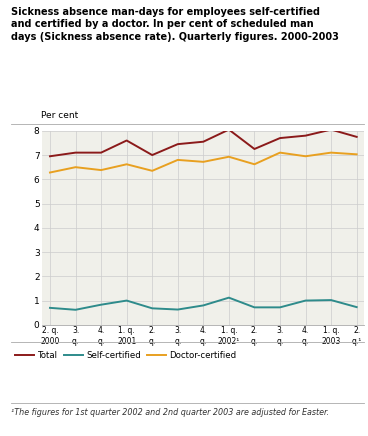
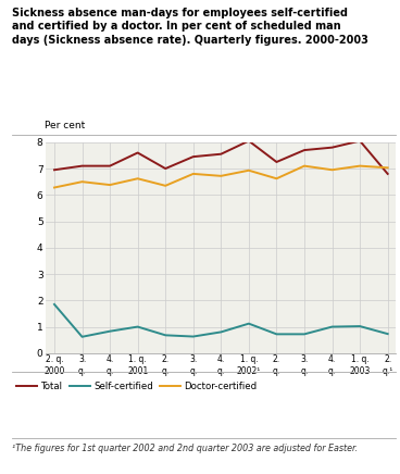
Self-certified/2. q. 2000: 0.70 -> 1.85
Total/2. q.¹: 7.75 -> 6.80
